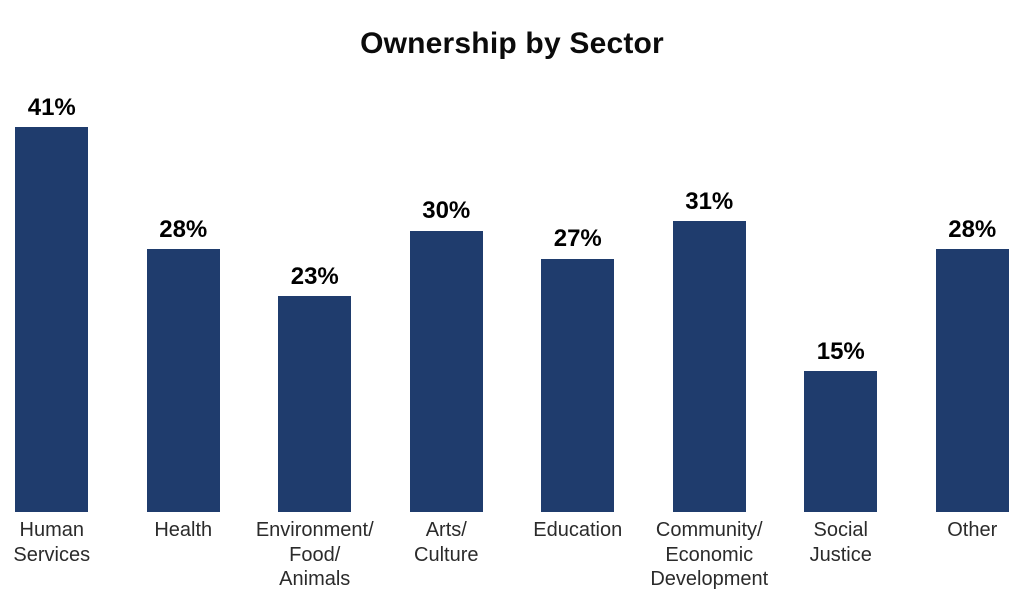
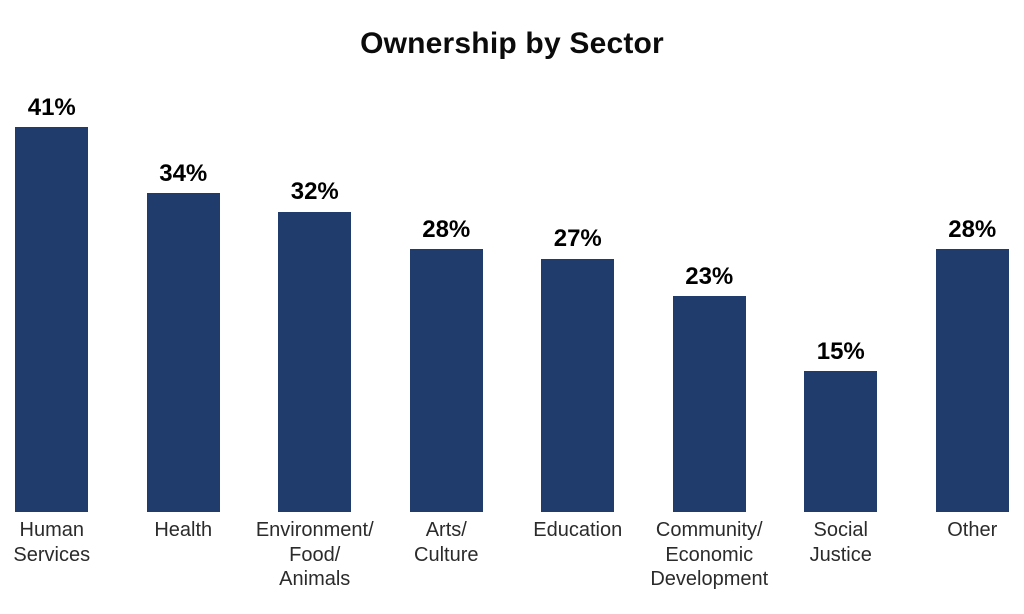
Health: 28% -> 34%
Environment/Food/Animals: 23% -> 32%
Arts/Culture: 30% -> 28%
Community/Economic Development: 31% -> 23%
